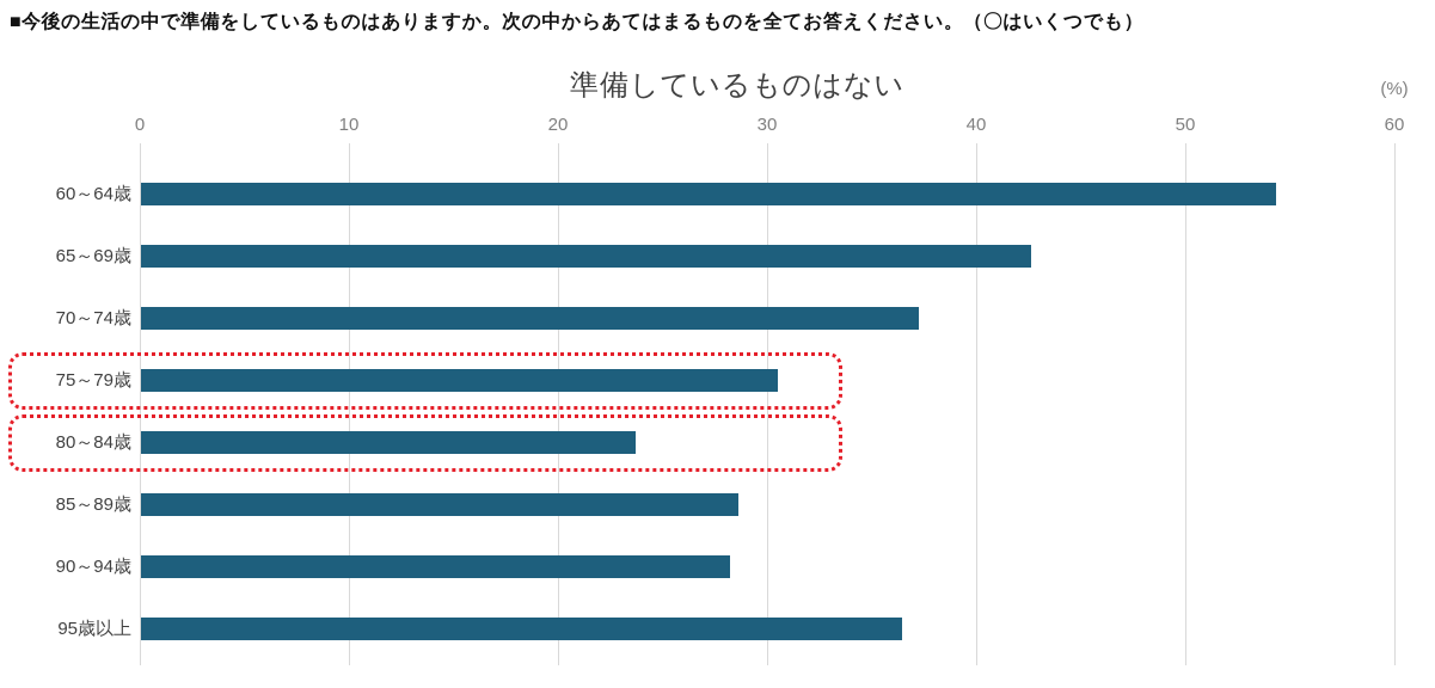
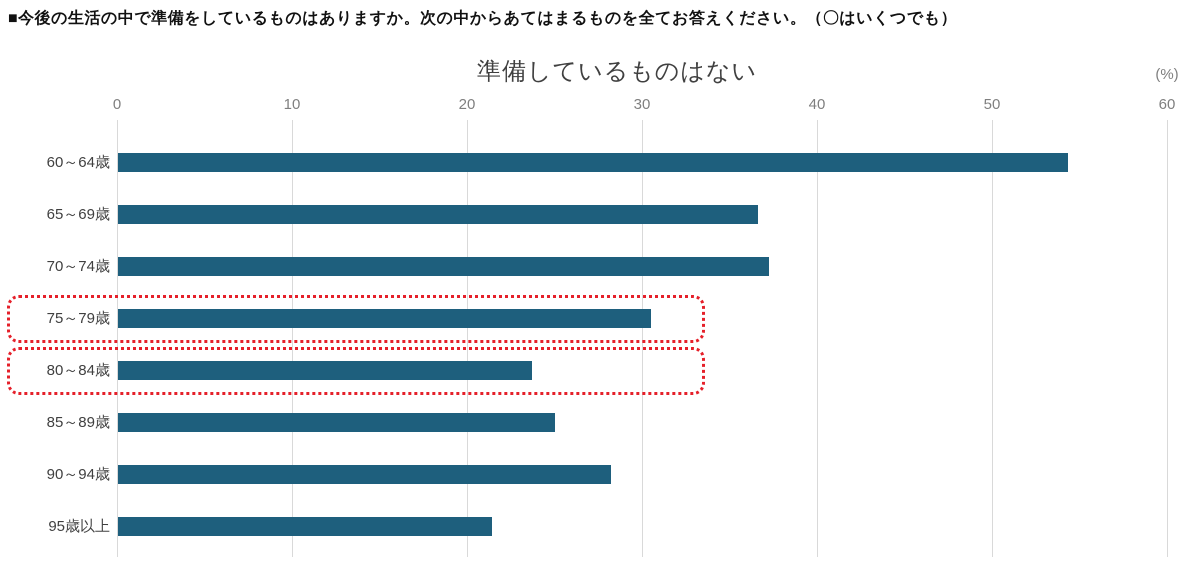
65～69歳: 42.6 -> 36.6
85～89歳: 28.6 -> 25.0
95歳以上: 36.4 -> 21.4
